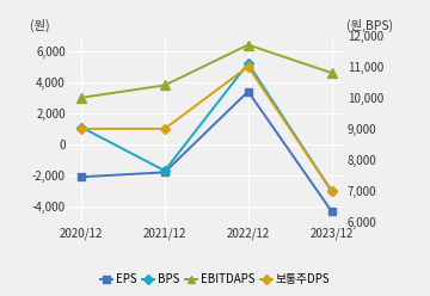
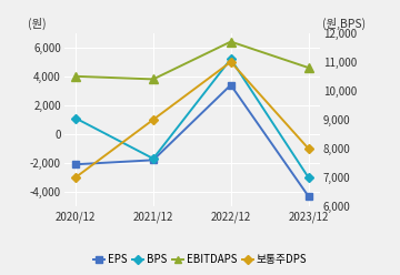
EBITDAPS/2020/12: 10,000 -> 10,500
보통주DPS/2020/12: 9,000 -> 7,000
보통주DPS/2023/12: 7,000 -> 8,000
